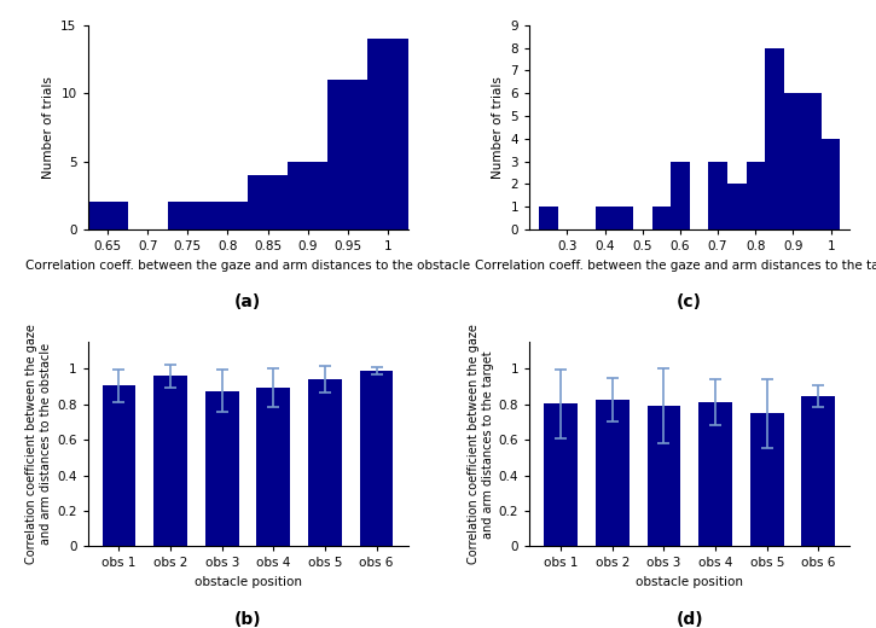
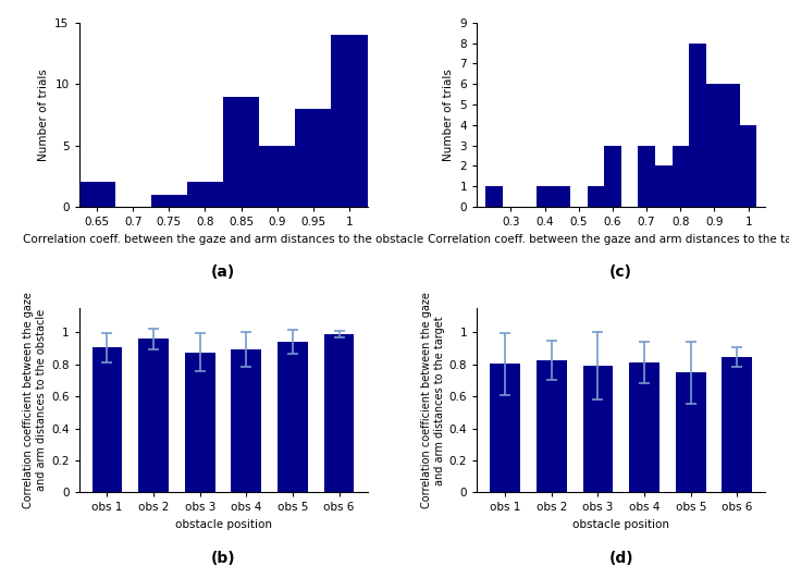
0.75: 2 -> 1
0.85: 4 -> 9
0.95: 11 -> 8
